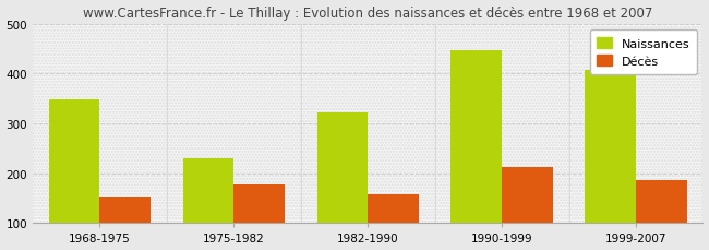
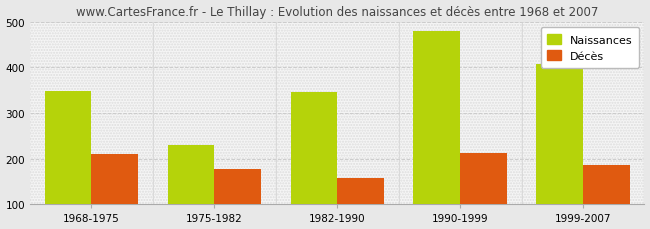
Décès/1968-1975: 153 -> 210
Naissances/1982-1990: 322 -> 345
Naissances/1990-1999: 447 -> 480
